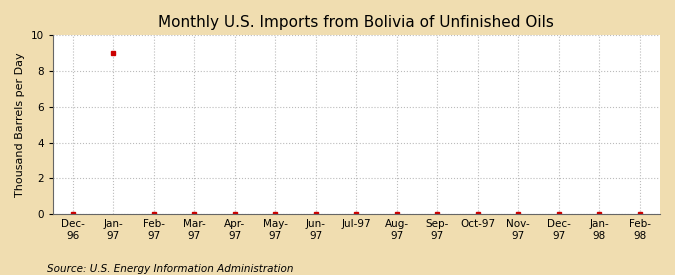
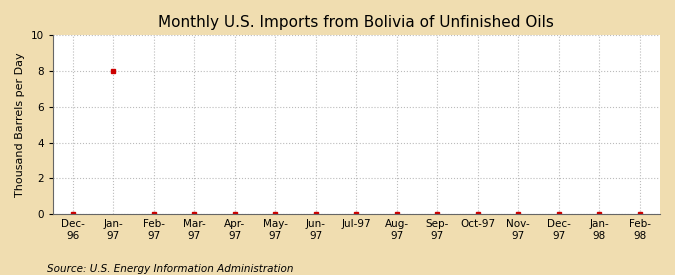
Jan- 97: 9 -> 8
